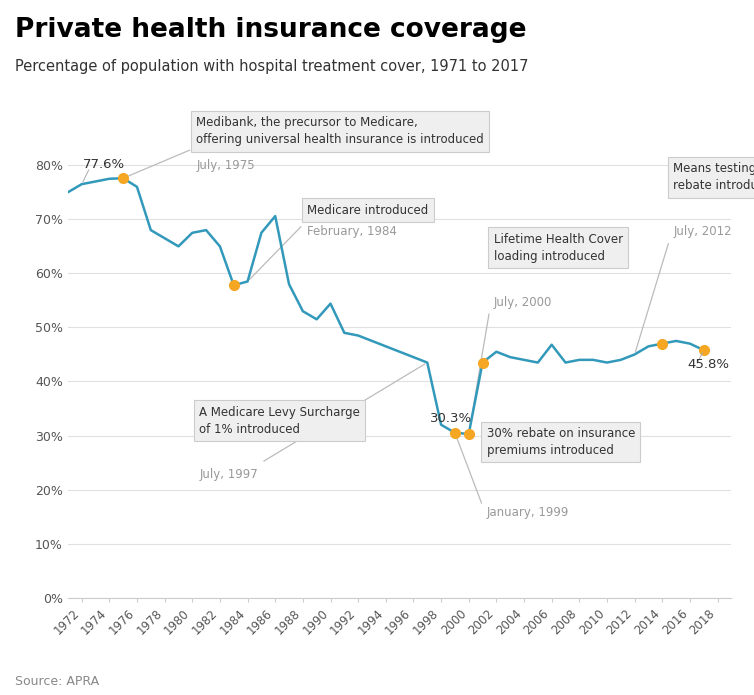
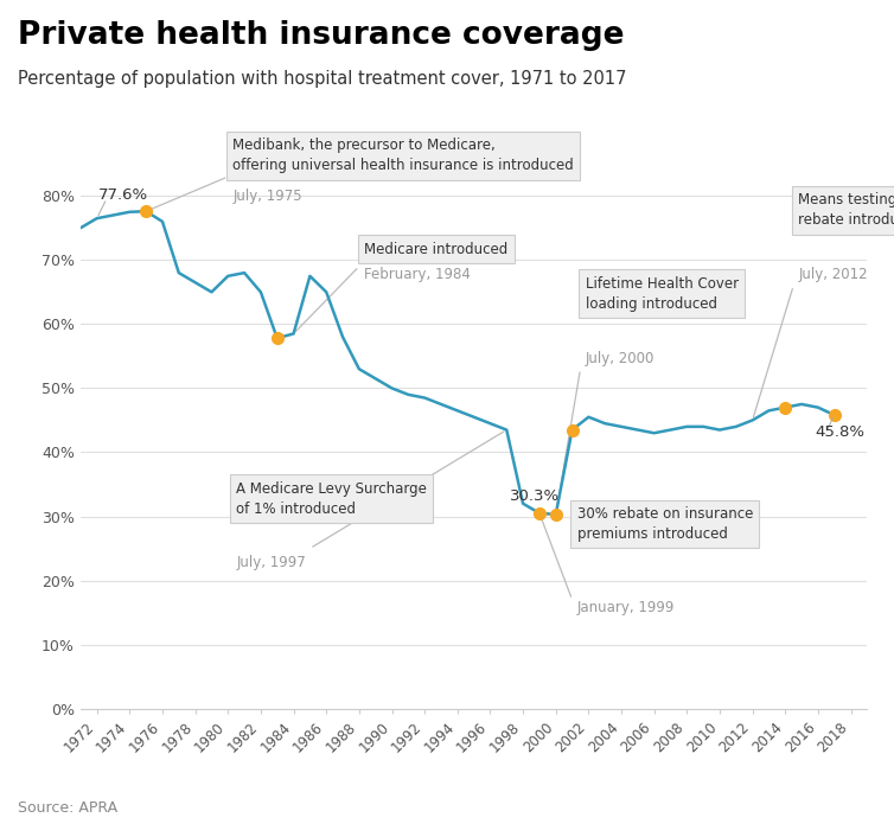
1986: 70.6% -> 65.0%
1990: 54.4% -> 50.0%
2006: 46.8% -> 43.0%
